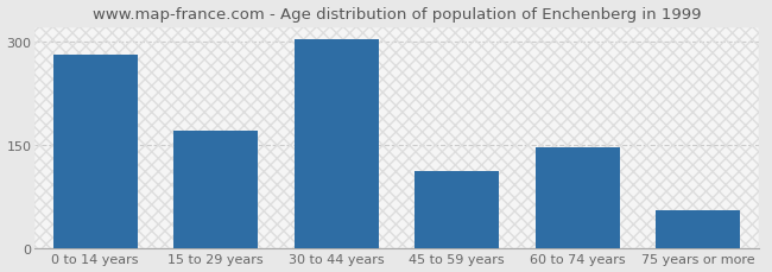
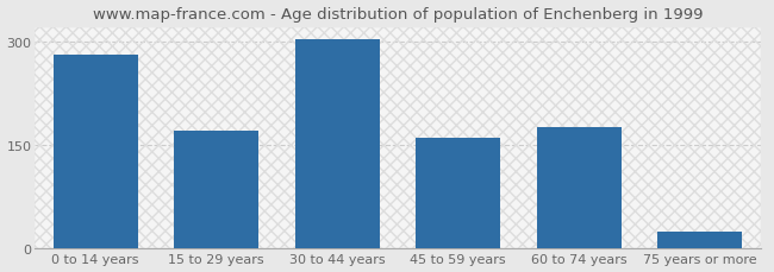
45 to 59 years: 112 -> 160
60 to 74 years: 146 -> 175
75 years or more: 56 -> 25
